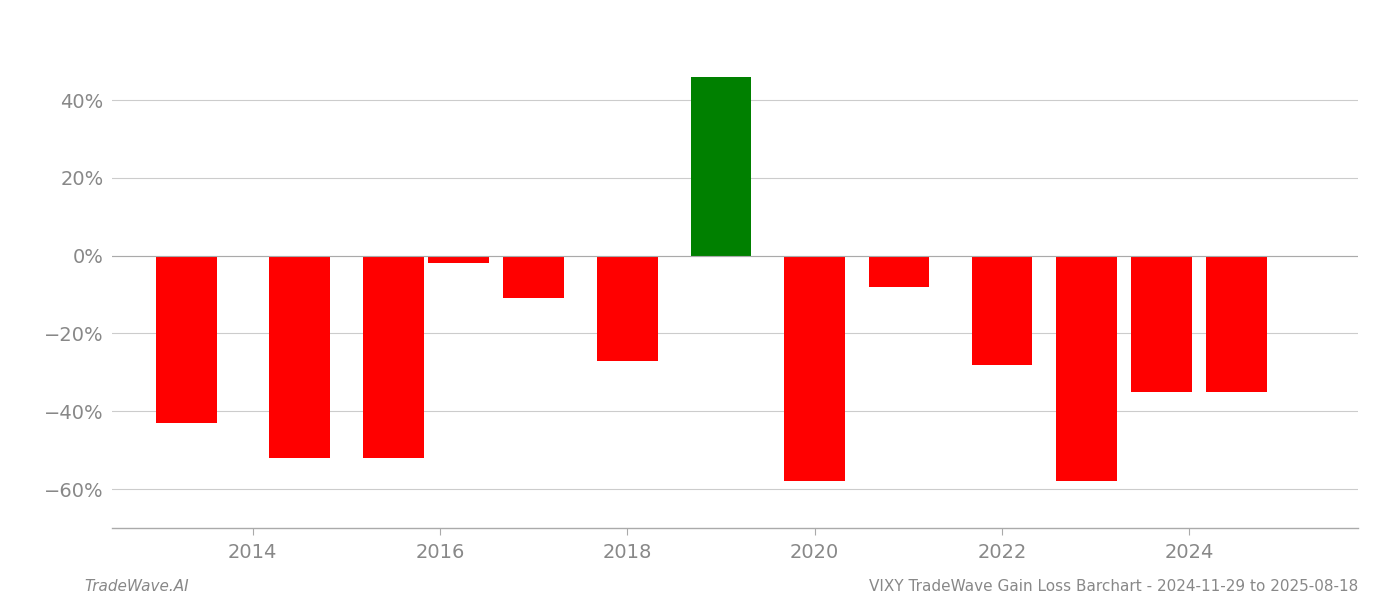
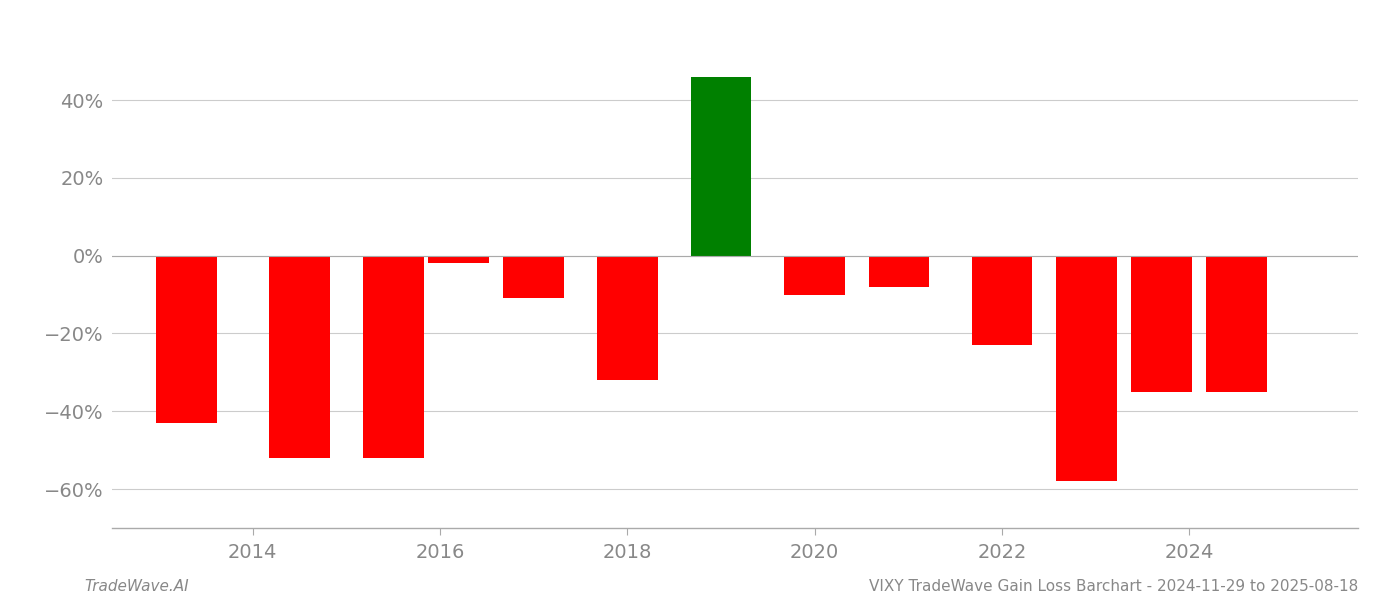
2018: -27% -> -32%
2020: -58% -> -10%
2022: -28% -> -23%
